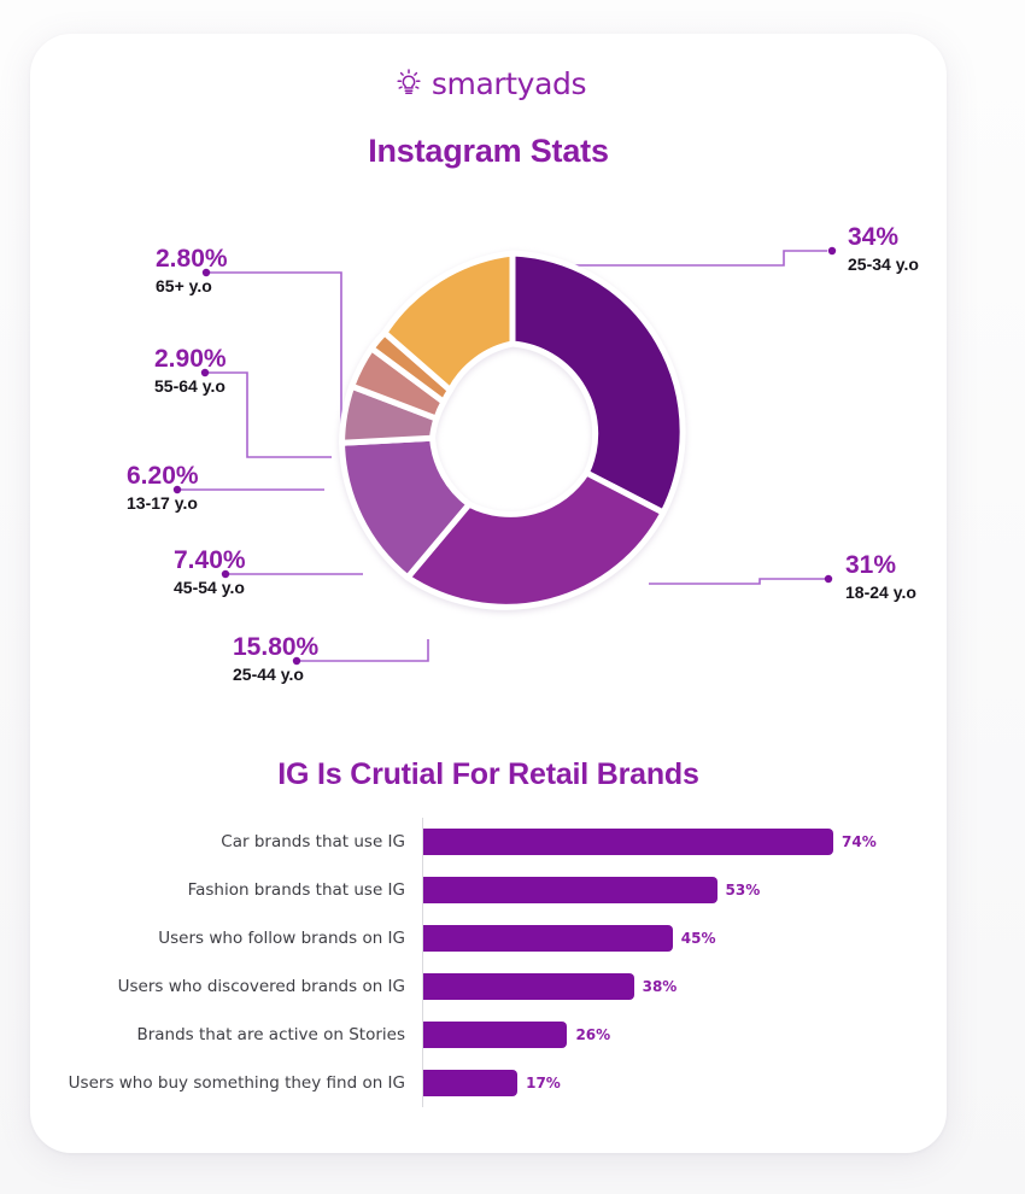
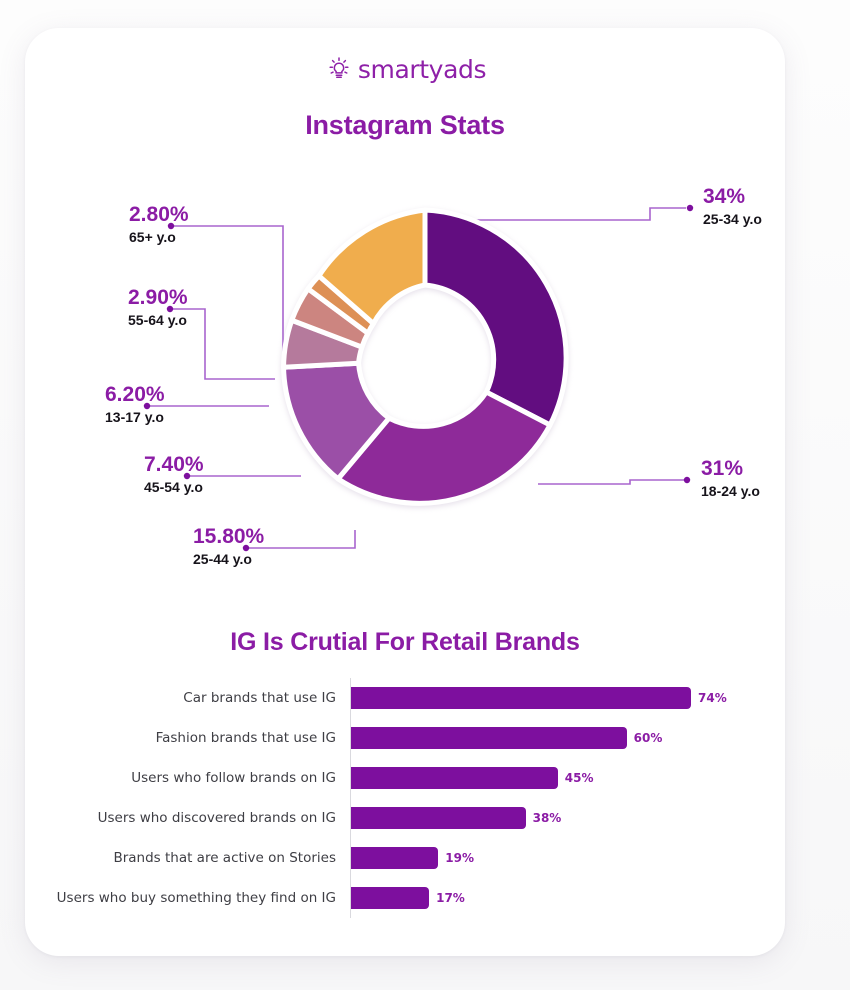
IG Is Crutial For Retail Brands/Fashion brands that use IG: 53% -> 60%
IG Is Crutial For Retail Brands/Brands that are active on Stories: 26% -> 19%
